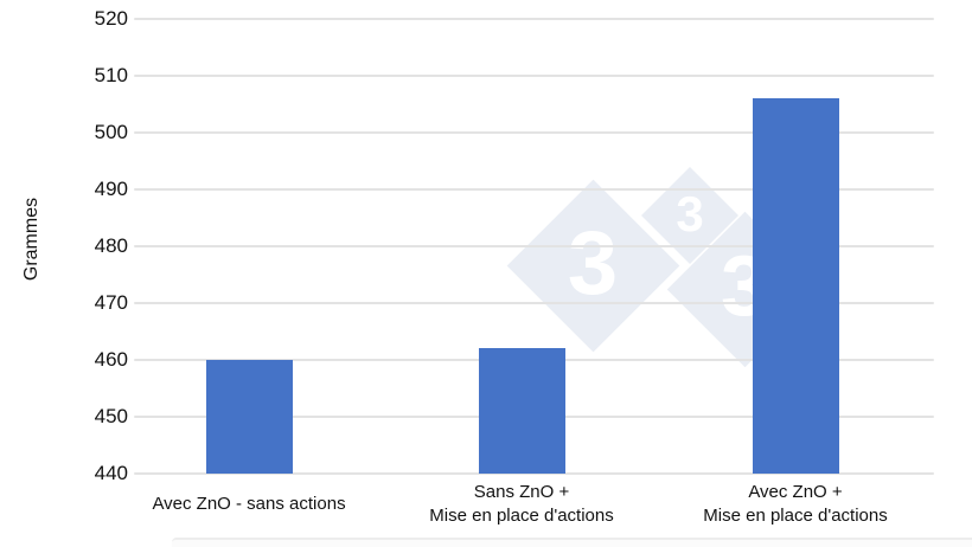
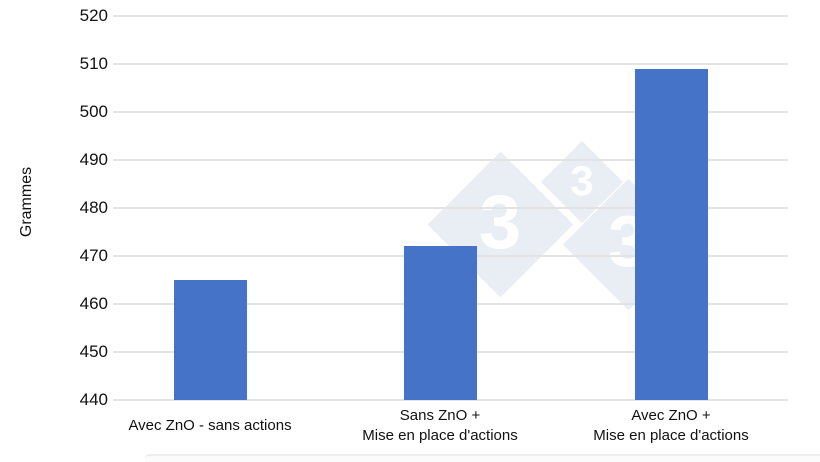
Avec ZnO - sans actions: 460 -> 465
Sans ZnO + Mise en place d'actions: 462 -> 472
Avec ZnO + Mise en place d'actions: 506 -> 509
